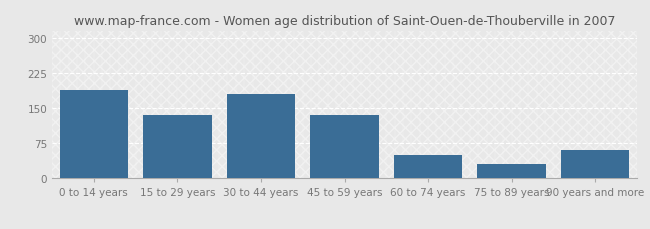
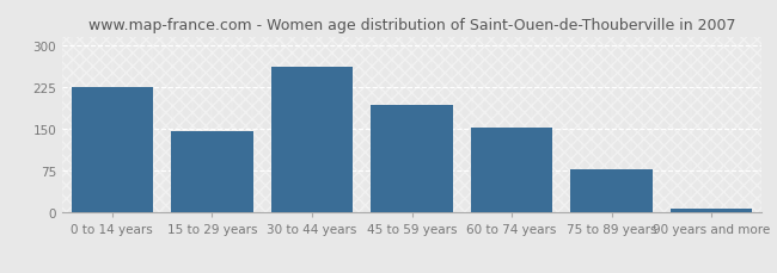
0 to 14 years: 190 -> 226
15 to 29 years: 135 -> 147
30 to 44 years: 180 -> 261
45 to 59 years: 135 -> 193
60 to 74 years: 50 -> 153
75 to 89 years: 30 -> 78
90 years and more: 60 -> 8
